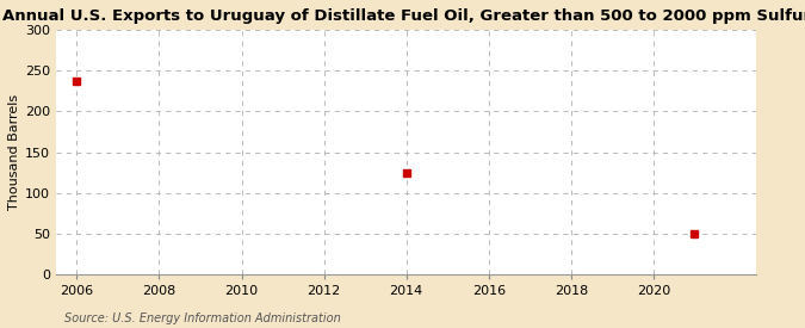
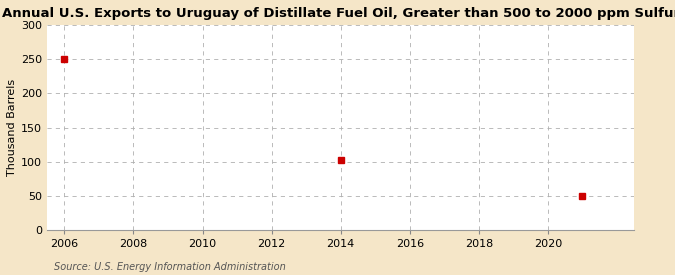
2006: 238 -> 250
2014: 124 -> 103
